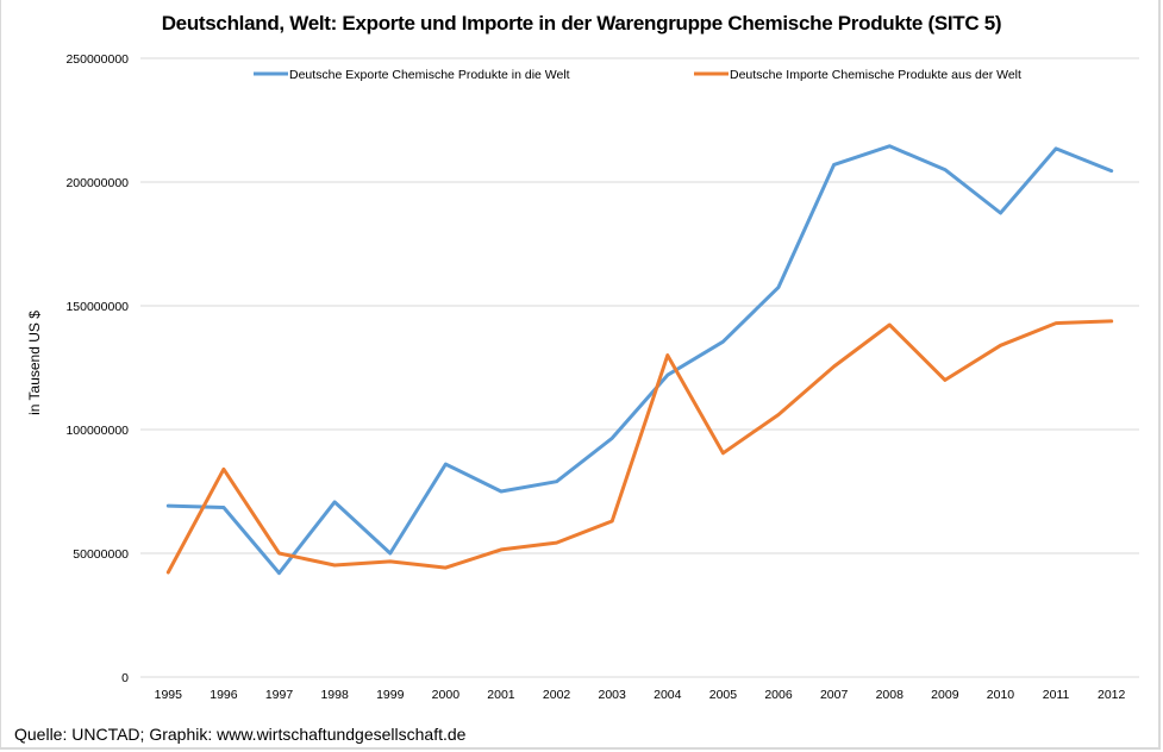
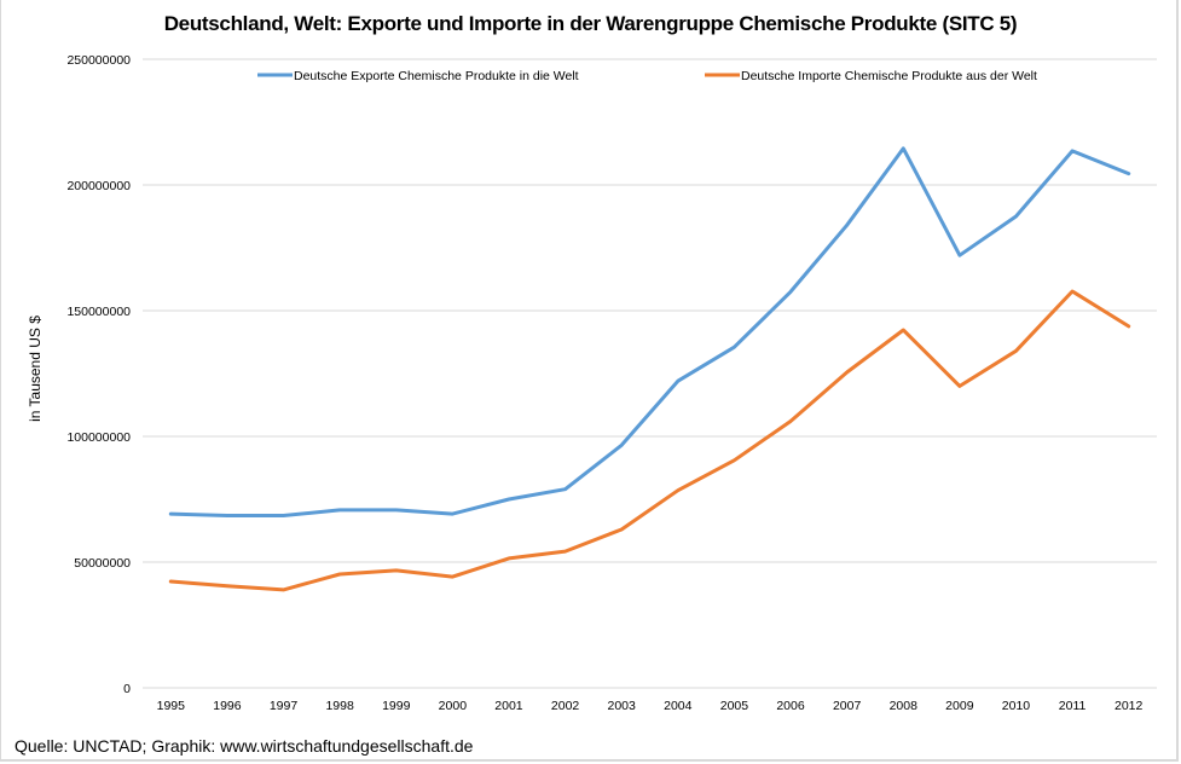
Deutsche Importe Chemische Produkte aus der Welt/1996: 84000000 -> 40000000
Deutsche Exporte Chemische Produkte in die Welt/1997: 42000000 -> 68000000
Deutsche Importe Chemische Produkte aus der Welt/1997: 50000000 -> 39000000
Deutsche Exporte Chemische Produkte in die Welt/1999: 50000000 -> 71000000
Deutsche Exporte Chemische Produkte in die Welt/2000: 86000000 -> 69000000
Deutsche Importe Chemische Produkte aus der Welt/2004: 130000000 -> 78000000
Deutsche Exporte Chemische Produkte in die Welt/2007: 207000000 -> 184000000
Deutsche Exporte Chemische Produkte in die Welt/2009: 205000000 -> 172000000
Deutsche Importe Chemische Produkte aus der Welt/2011: 143000000 -> 158000000
